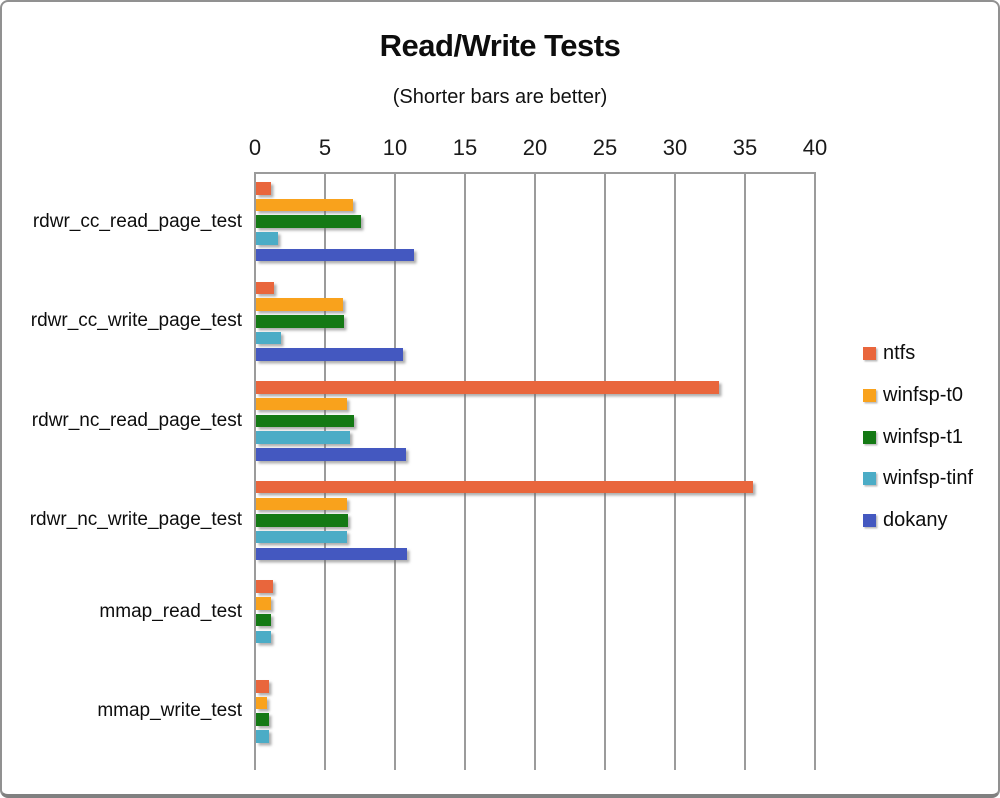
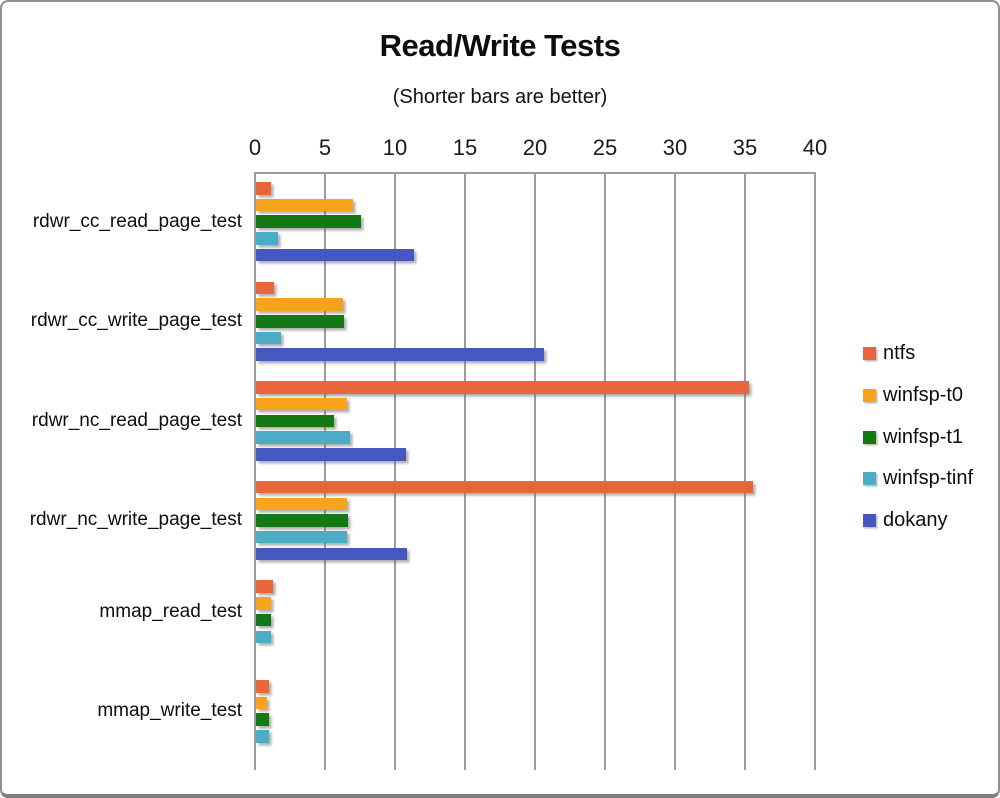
dokany/rdwr_cc_write_page_test: 10.5 -> 20.6
ntfs/rdwr_nc_read_page_test: 33.1 -> 35.2
winfsp-t1/rdwr_nc_read_page_test: 7.0 -> 5.6
